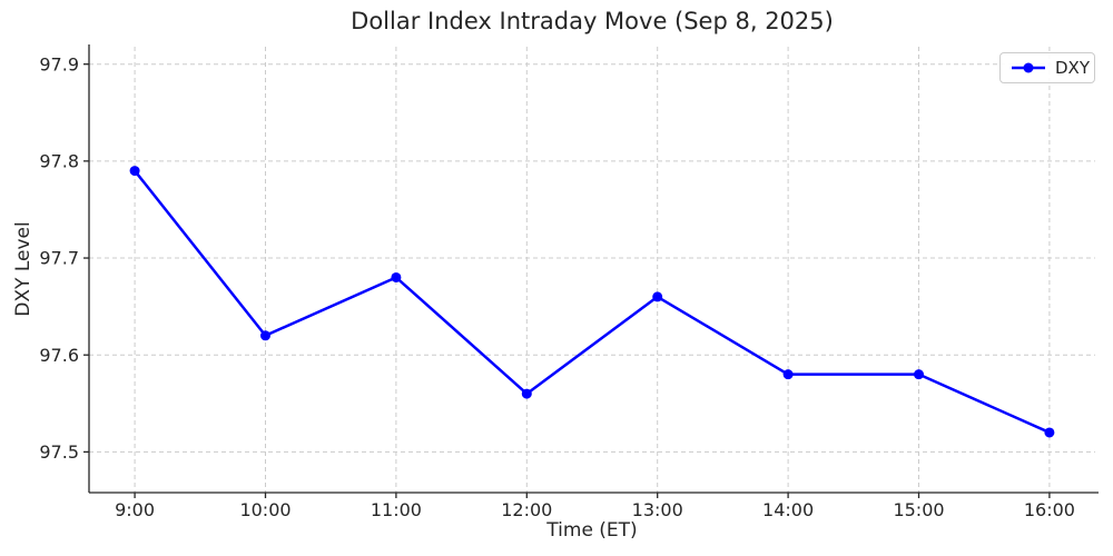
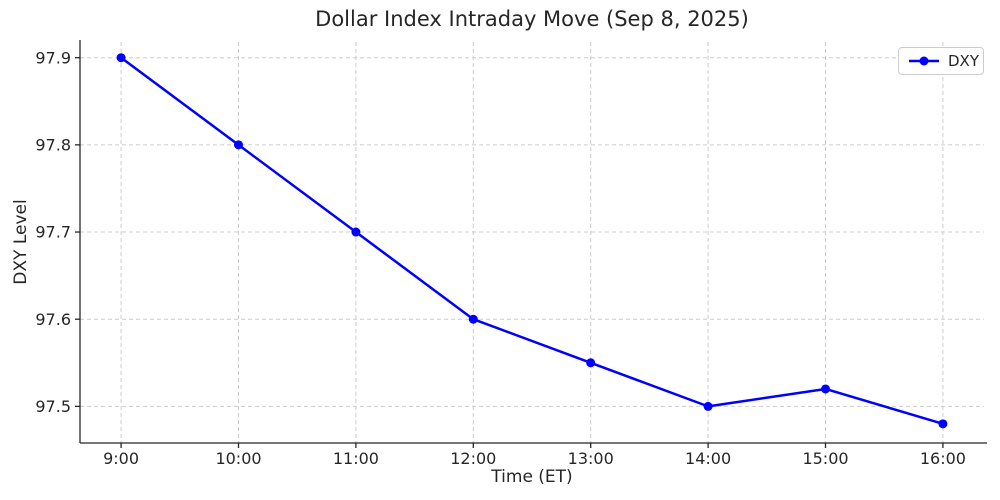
9:00: 97.79 -> 97.90
10:00: 97.62 -> 97.80
11:00: 97.68 -> 97.70
12:00: 97.56 -> 97.60
13:00: 97.66 -> 97.55
14:00: 97.58 -> 97.50
15:00: 97.58 -> 97.52
16:00: 97.52 -> 97.48
